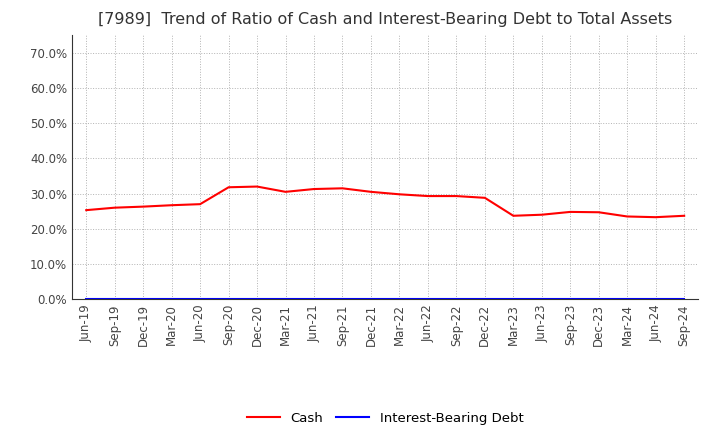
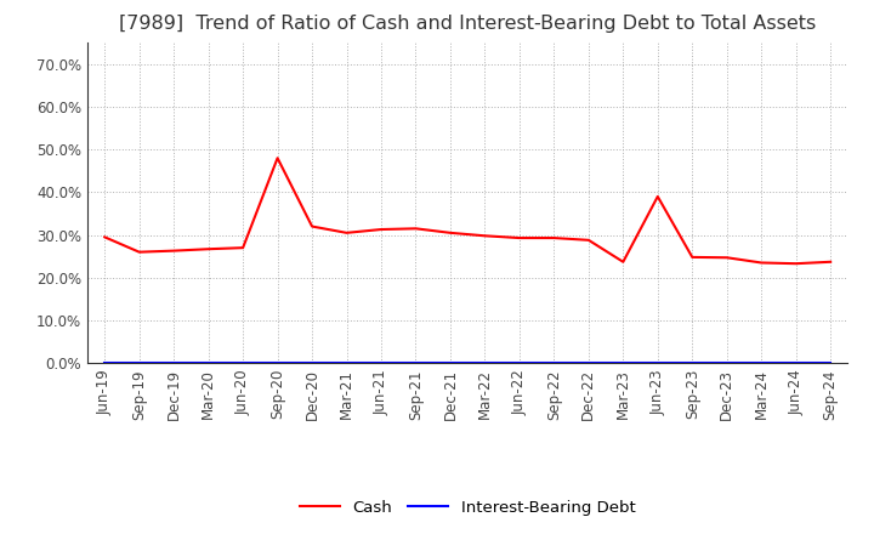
Cash/Jun-19: 25.3% -> 29.5%
Cash/Sep-20: 31.8% -> 48.0%
Cash/Jun-23: 24.0% -> 39.0%
